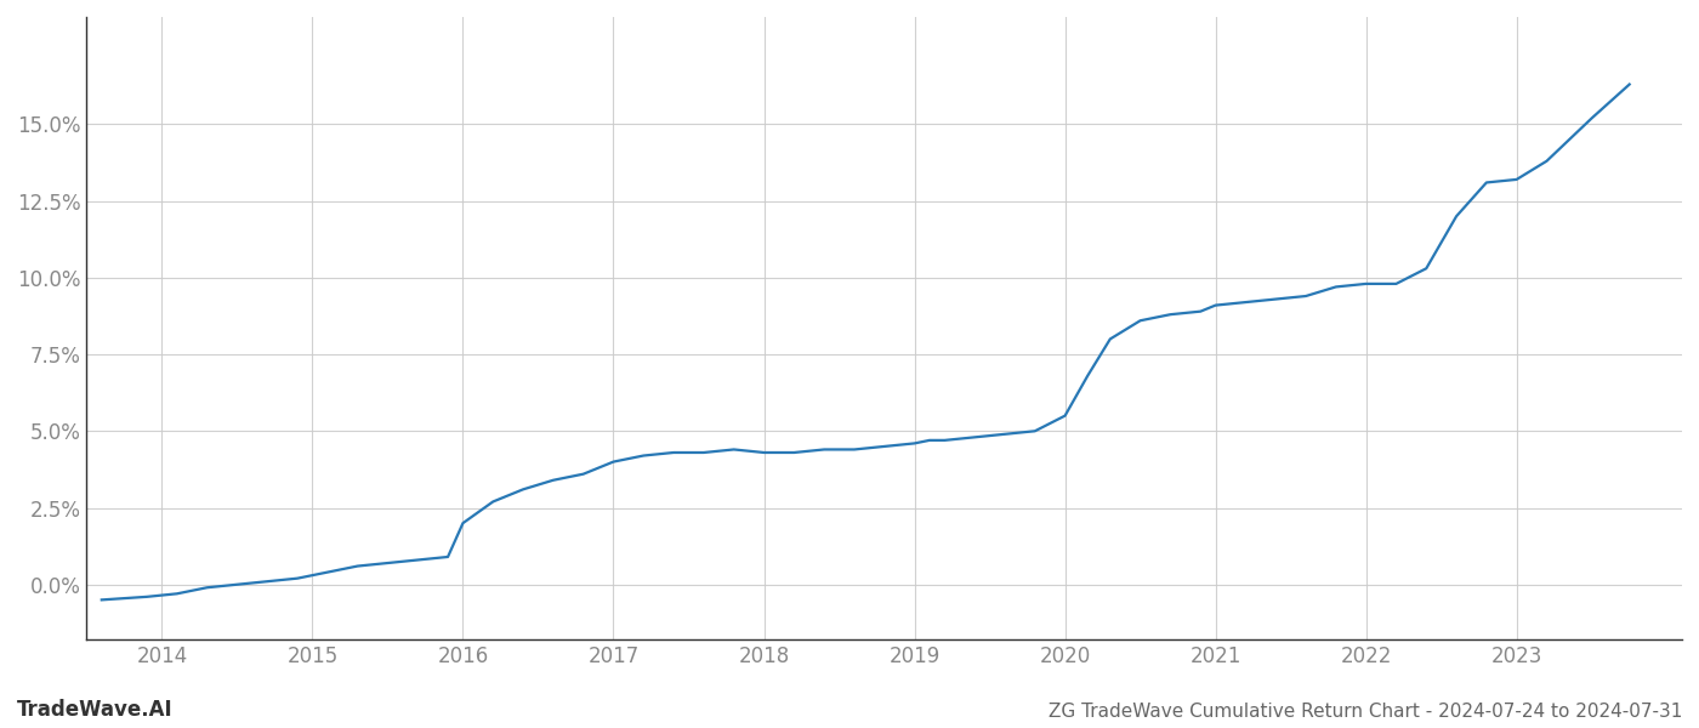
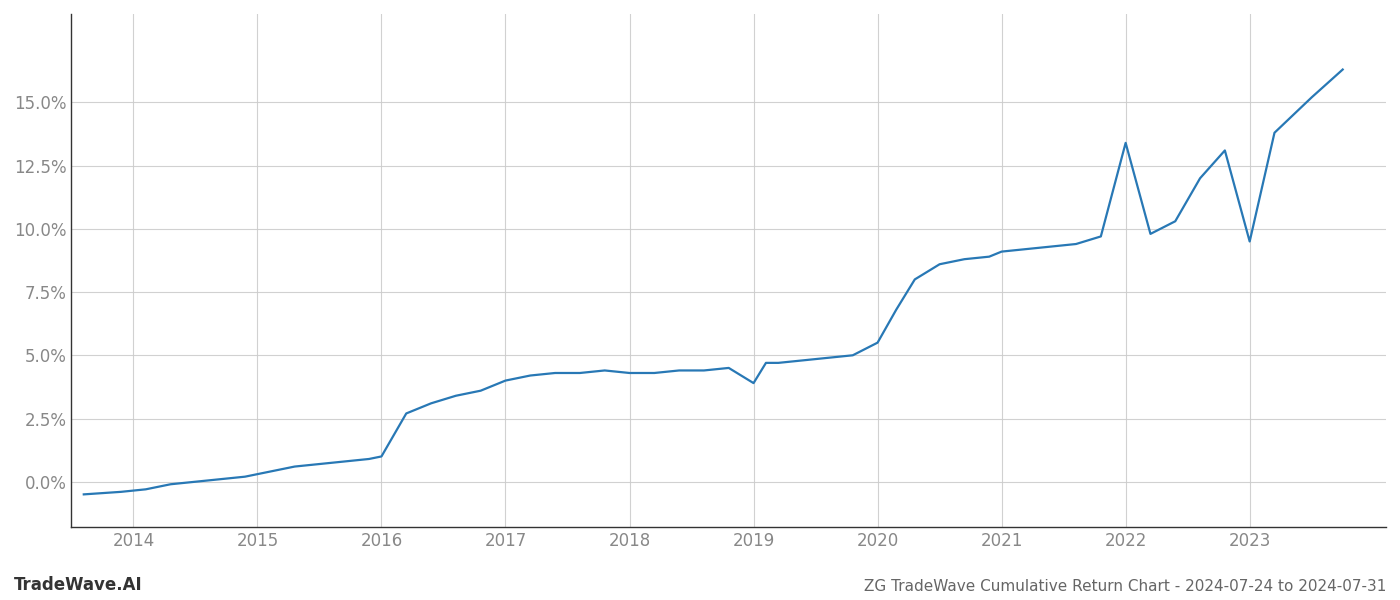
2016: 2.0% -> 1.0%
2019: 4.6% -> 3.9%
2022: 9.8% -> 13.4%
2023: 13.2% -> 9.5%
